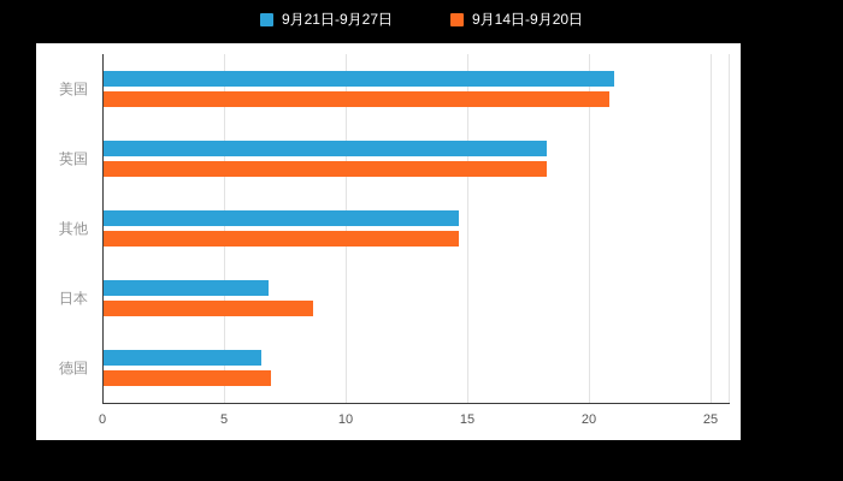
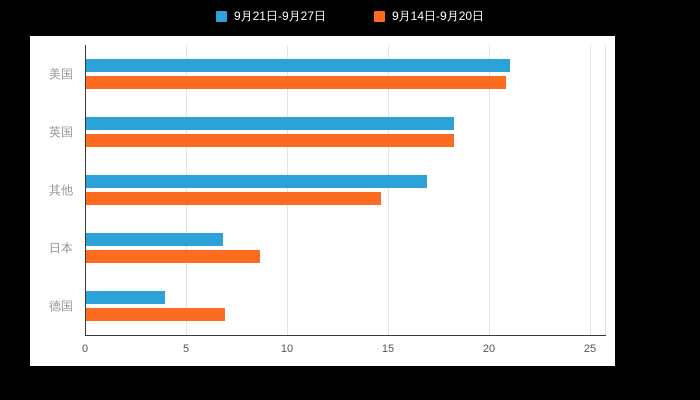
9月21日-9月27日/其他: 14.6 -> 16.9
9月21日-9月27日/德国: 6.5 -> 3.9
